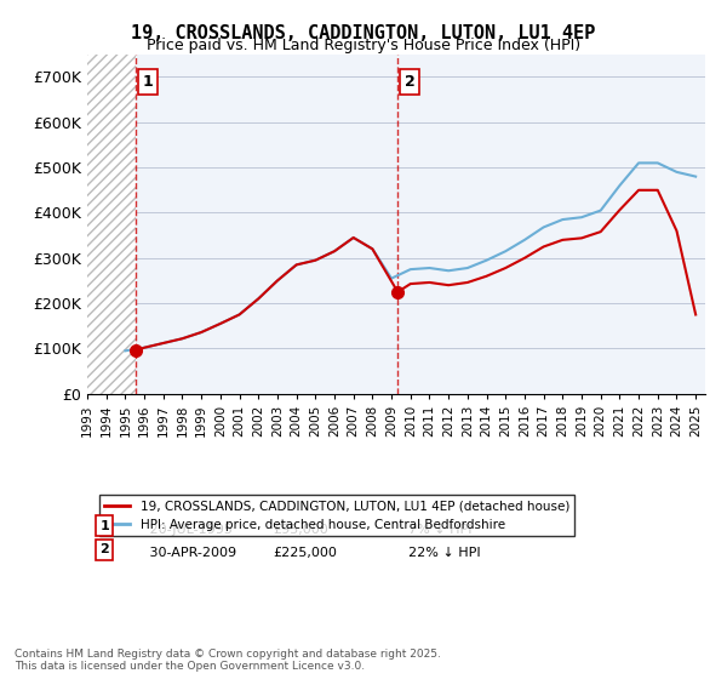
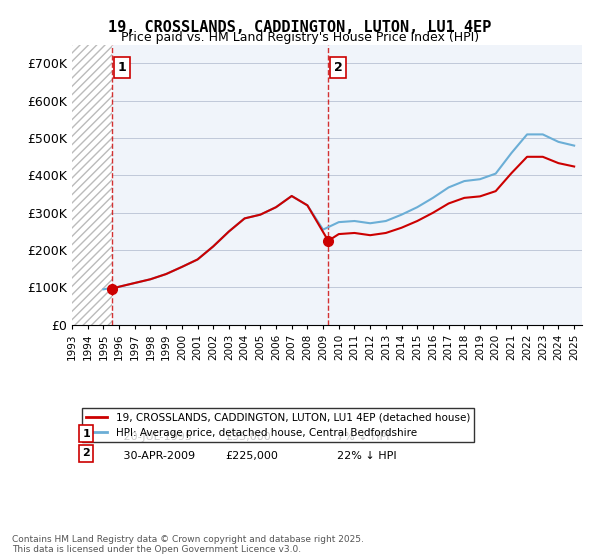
19, CROSSLANDS, CADDINGTON, LUTON, LU1 4EP (detached house)/2024: £360K -> £433K
19, CROSSLANDS, CADDINGTON, LUTON, LU1 4EP (detached house)/2025: £175K -> £424K
